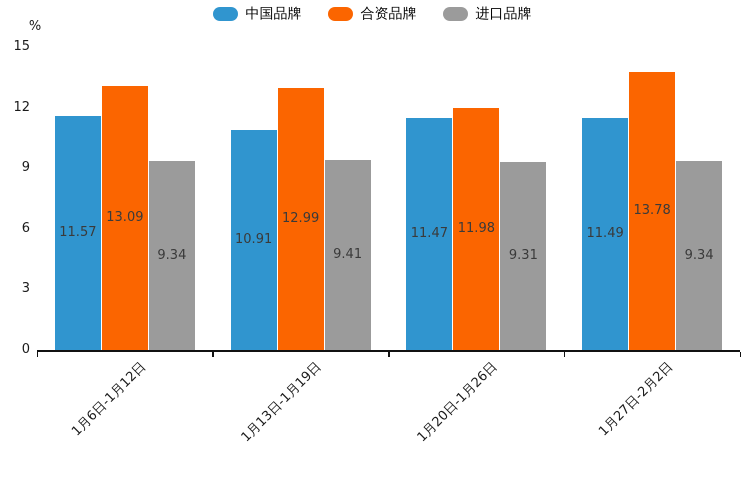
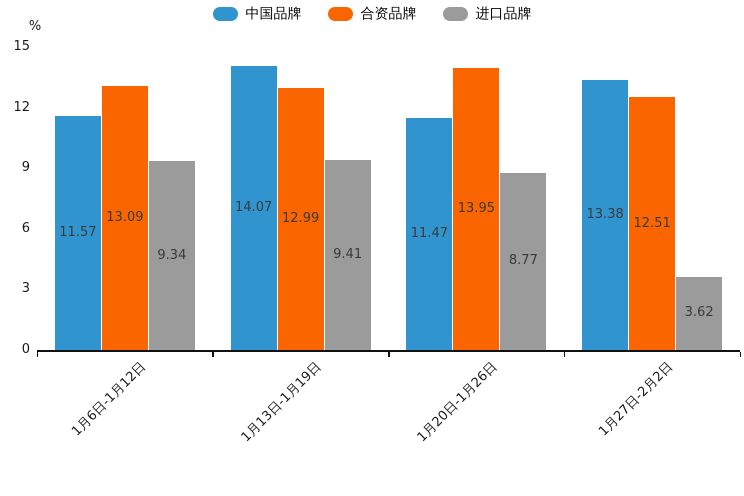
中国品牌/1月13日-1月19日: 10.91 -> 14.07
合资品牌/1月20日-1月26日: 11.98 -> 13.95
进口品牌/1月20日-1月26日: 9.31 -> 8.77
中国品牌/1月27日-2月2日: 11.49 -> 13.38
合资品牌/1月27日-2月2日: 13.78 -> 12.51
进口品牌/1月27日-2月2日: 9.34 -> 3.62
